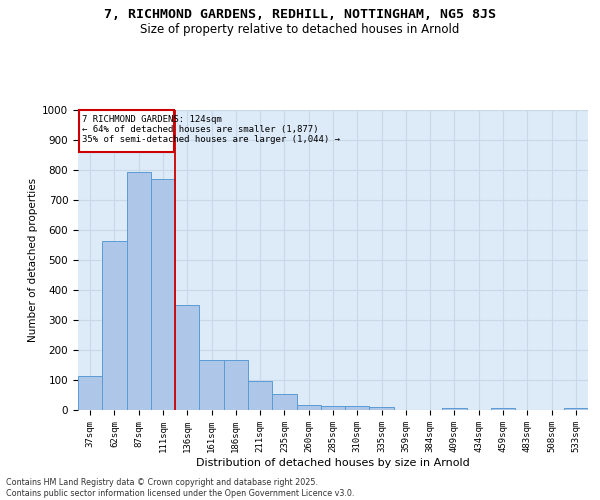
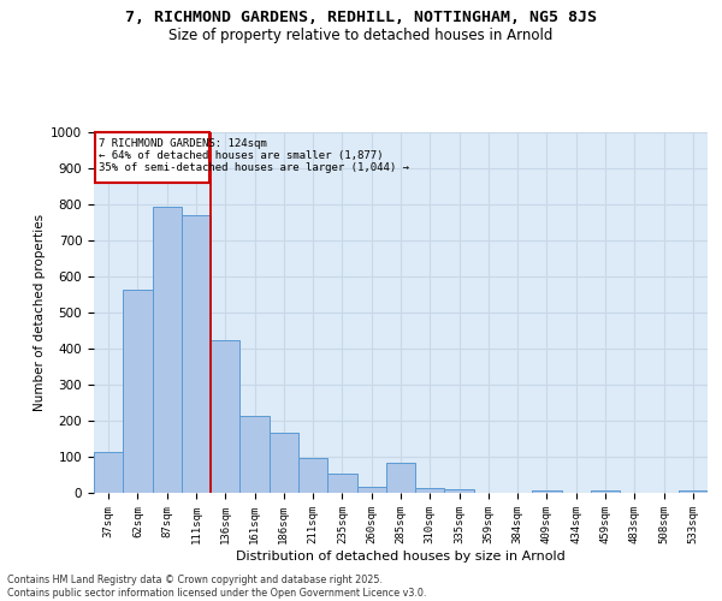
136sqm: 350 -> 425
161sqm: 168 -> 215
285sqm: 13 -> 85
